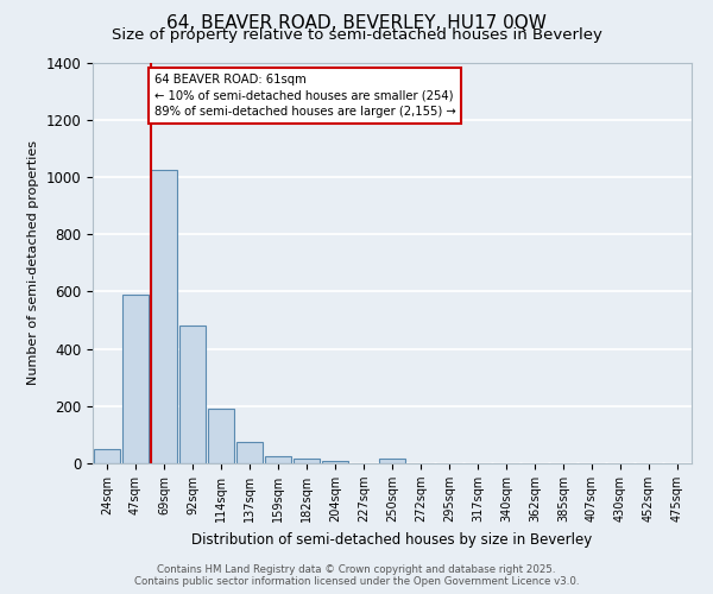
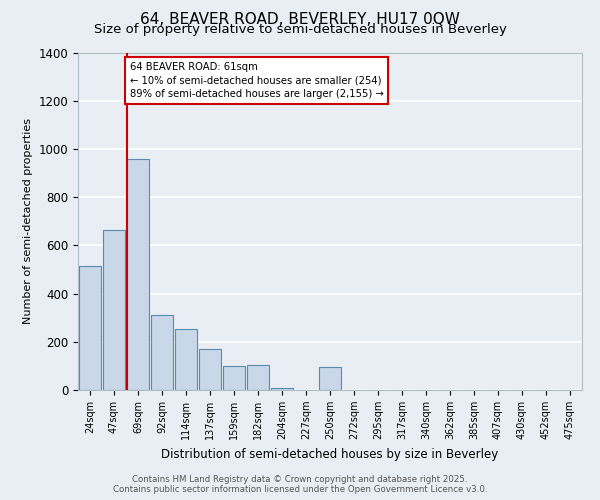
24sqm: 50 -> 515
47sqm: 590 -> 665
69sqm: 1025 -> 960
92sqm: 480 -> 310
114sqm: 190 -> 255
137sqm: 75 -> 170
159sqm: 25 -> 100
182sqm: 18 -> 105
250sqm: 18 -> 95
